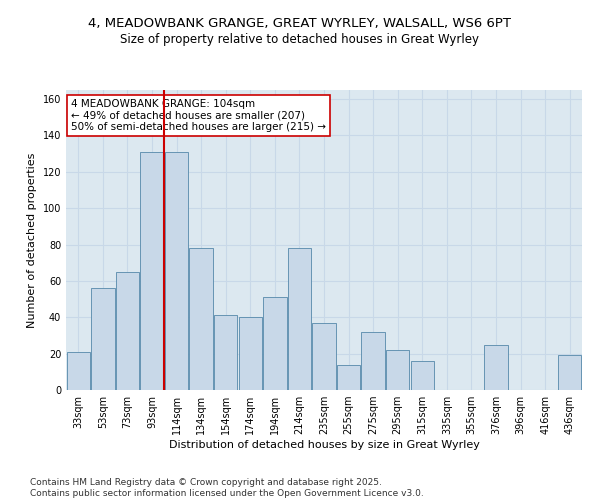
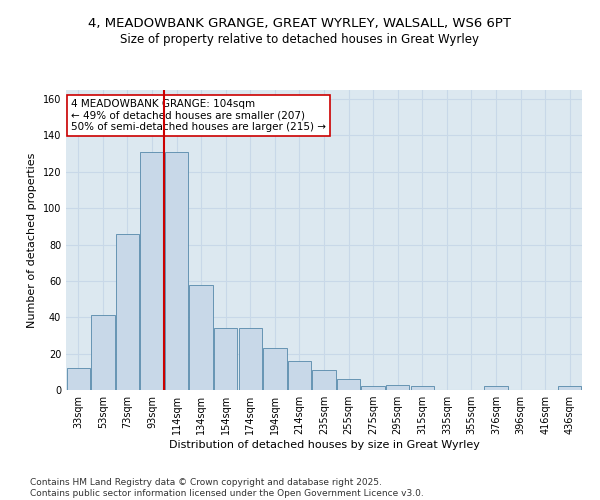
33sqm: 21 -> 12
53sqm: 56 -> 41
73sqm: 65 -> 86
134sqm: 78 -> 58
154sqm: 41 -> 34
174sqm: 40 -> 34
194sqm: 51 -> 23
214sqm: 78 -> 16
235sqm: 37 -> 11
255sqm: 14 -> 6
275sqm: 32 -> 2
295sqm: 22 -> 3
315sqm: 16 -> 2
376sqm: 25 -> 2
436sqm: 19 -> 2
